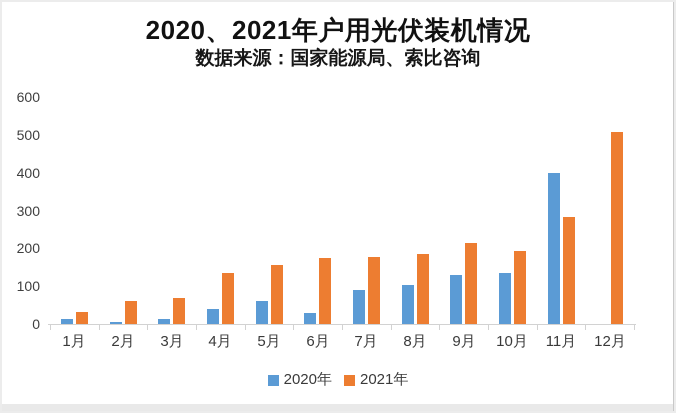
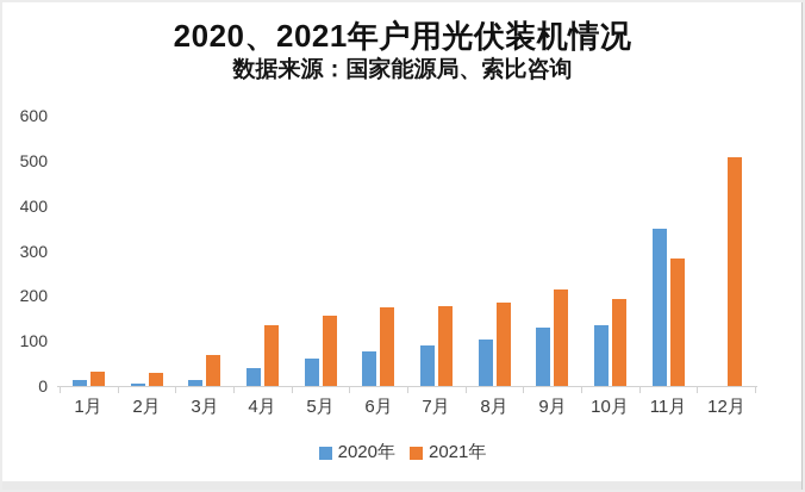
2021年/2月: 60 -> 30
2020年/6月: 30 -> 80
2020年/11月: 400 -> 350
